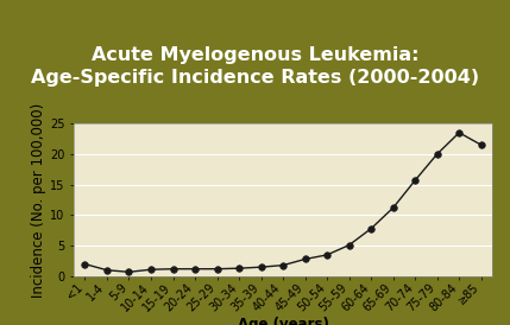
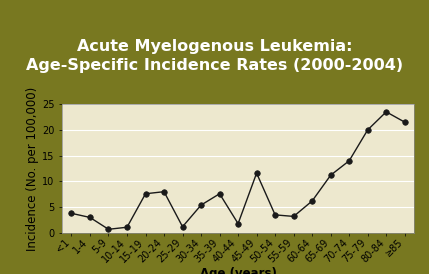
<1: 2.0 -> 3.8
1-4: 1.0 -> 3.0
15-19: 1.2 -> 7.6
20-24: 1.2 -> 8.0
30-34: 1.3 -> 5.4
35-39: 1.5 -> 7.6
45-49: 2.8 -> 11.6
55-59: 5.1 -> 3.2
60-64: 7.8 -> 6.2
70-74: 15.7 -> 14.0
